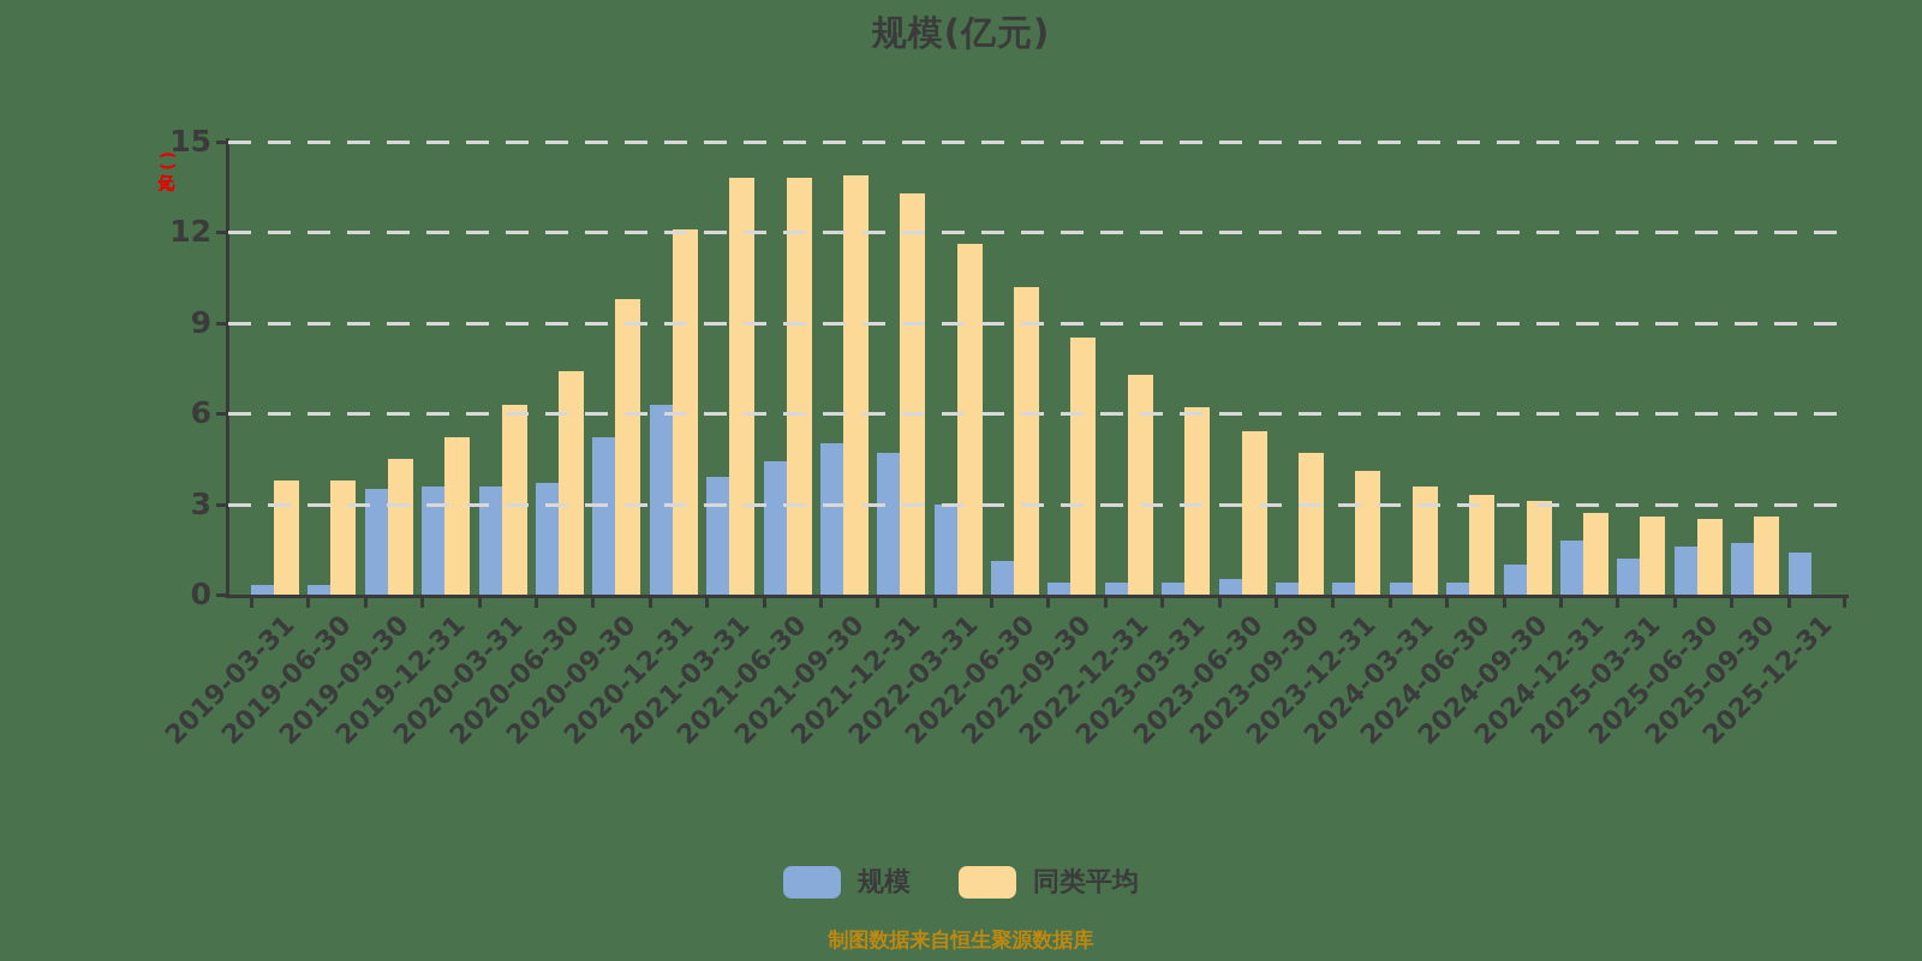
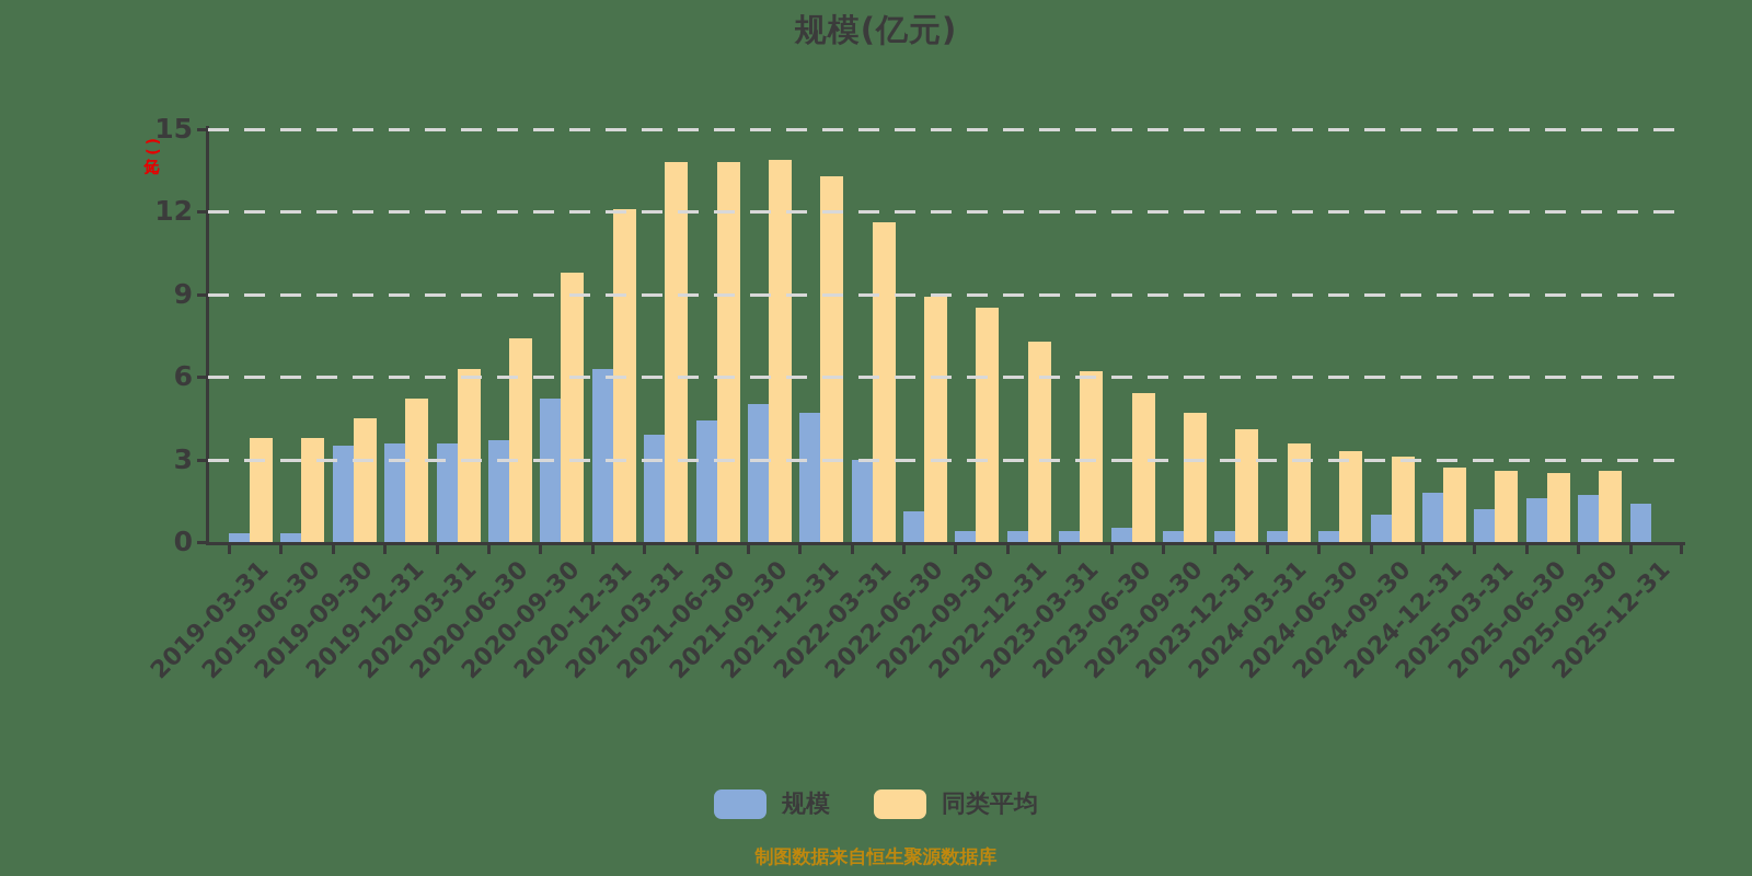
同类平均/2022-06-30: 10.2 -> 8.9
